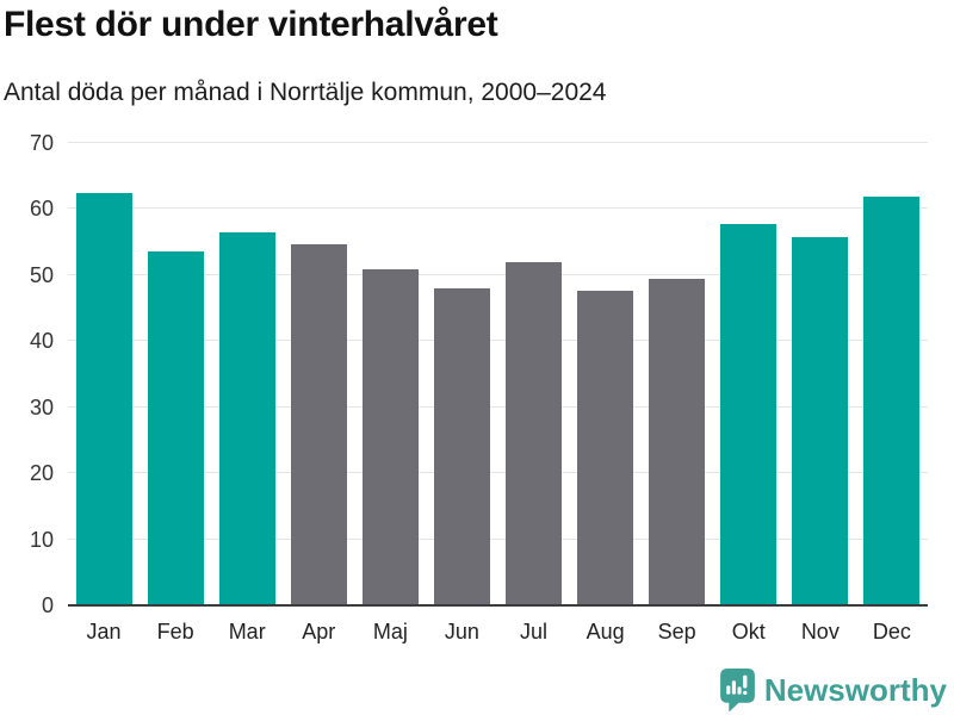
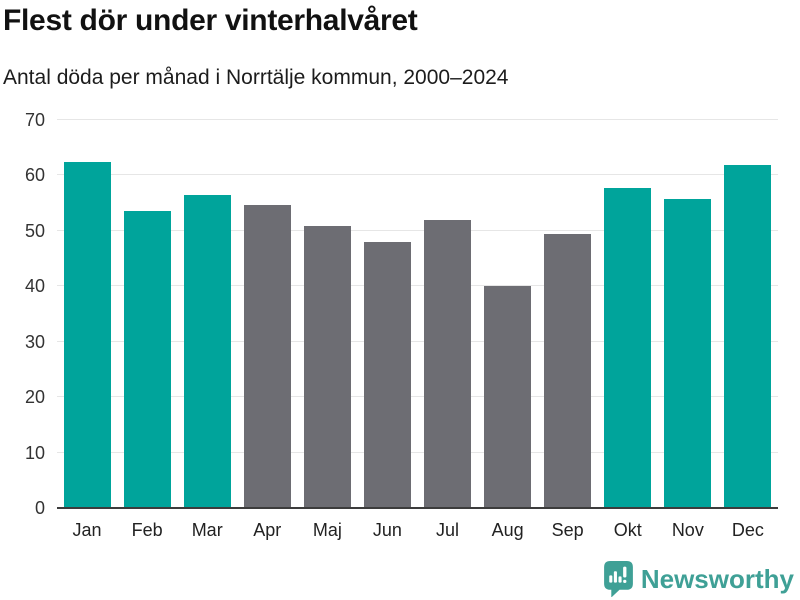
Aug: 48 -> 40
